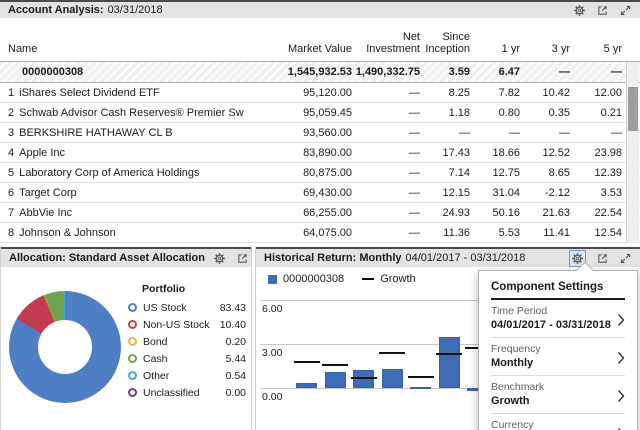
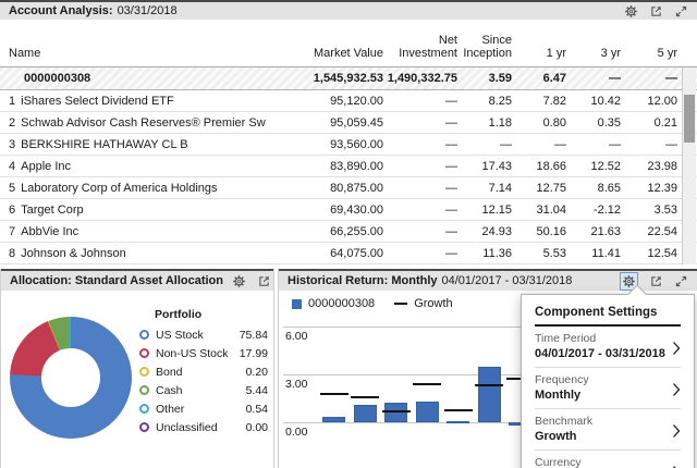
Allocation: Standard Asset Allocation 03/31/.../US Stock: 83.43 -> 75.84
Allocation: Standard Asset Allocation 03/31/.../Non-US Stock: 10.40 -> 17.99
